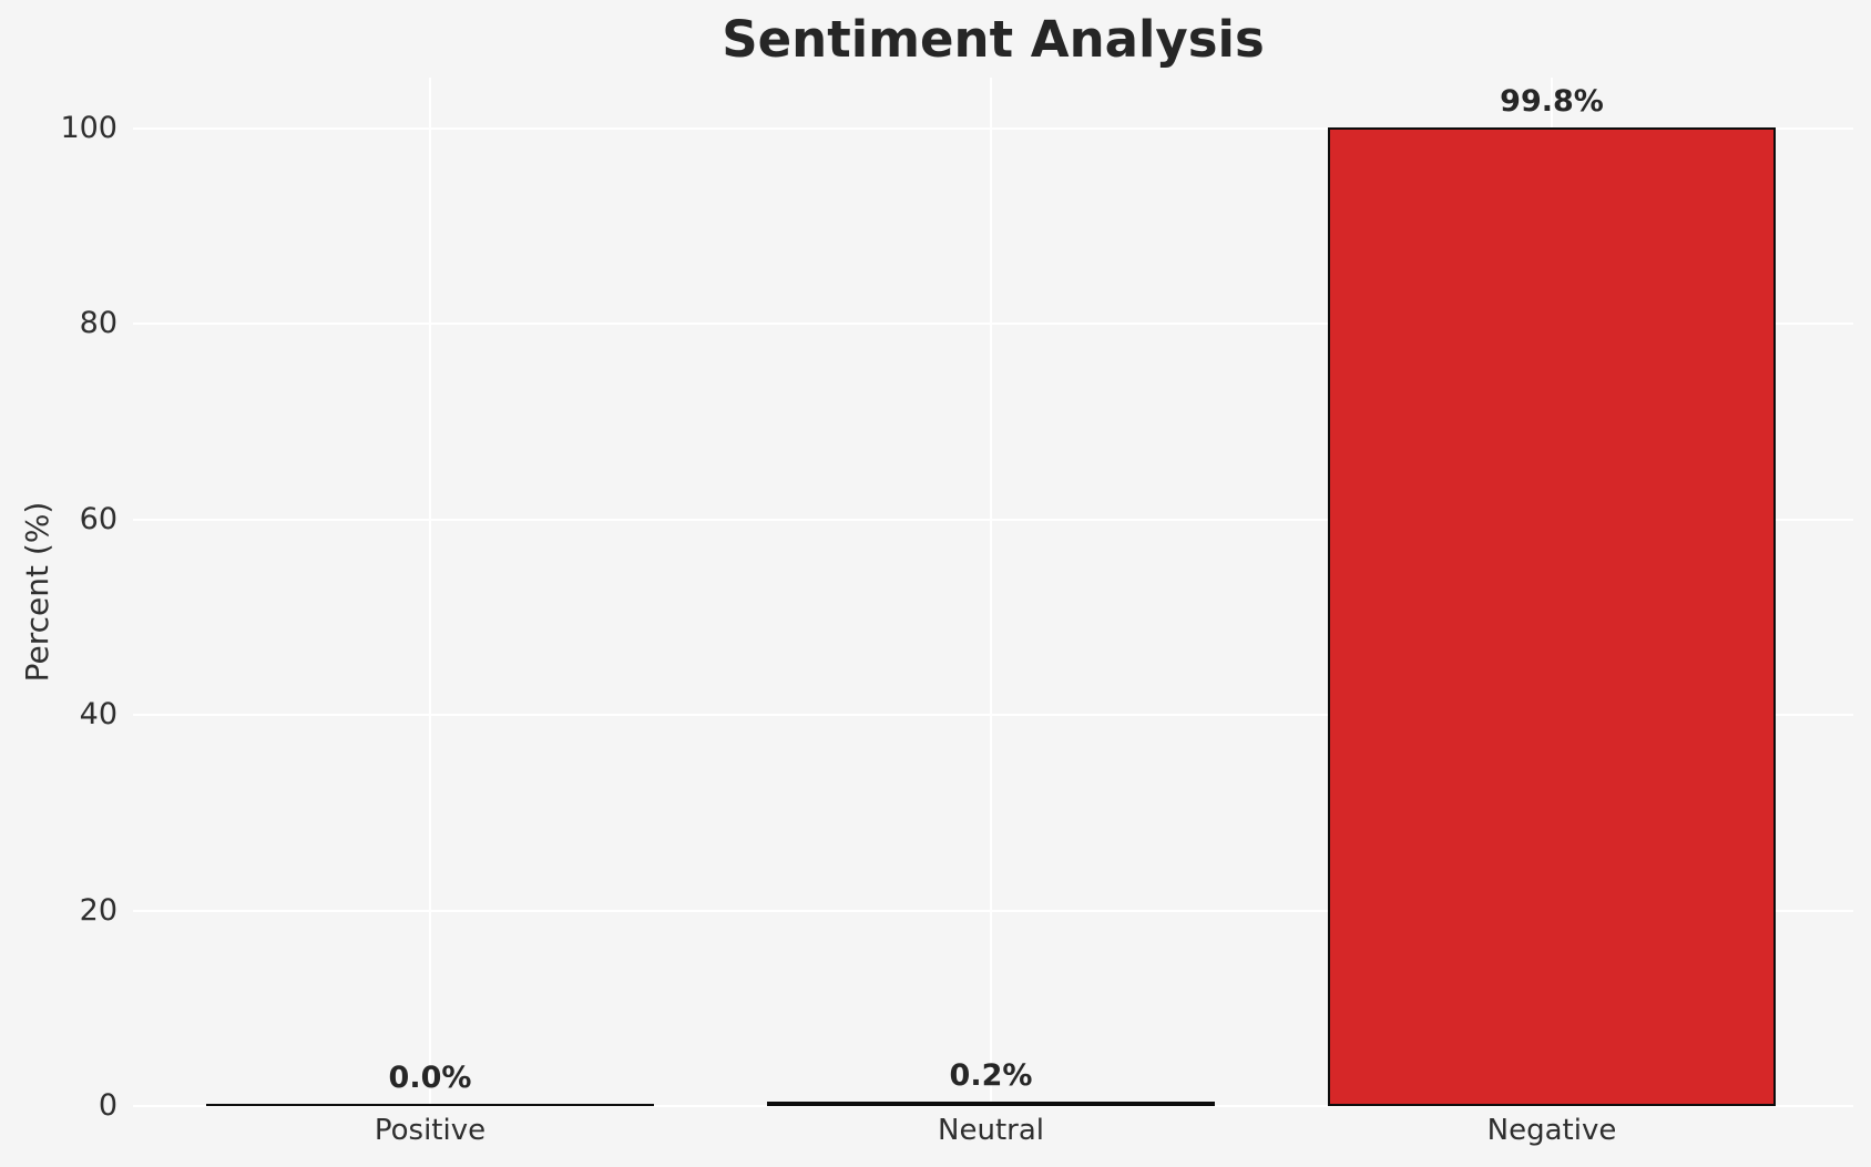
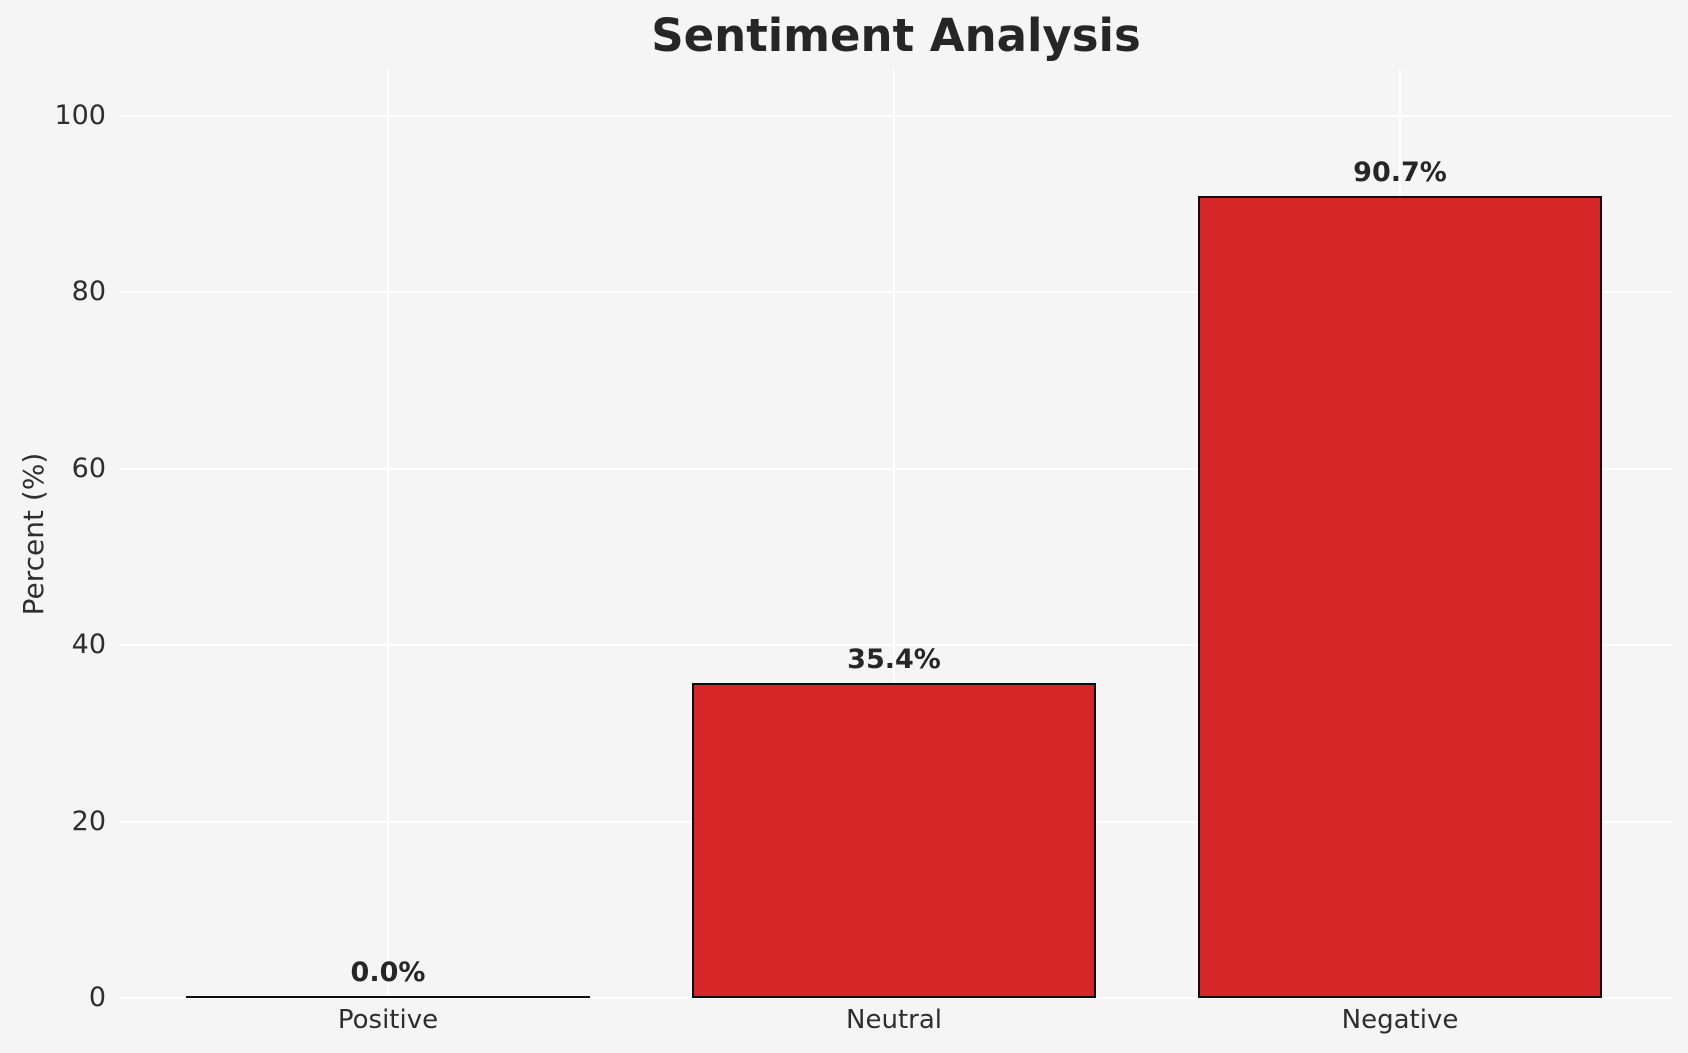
Neutral: 0.2% -> 35.4%
Negative: 99.8% -> 90.7%
